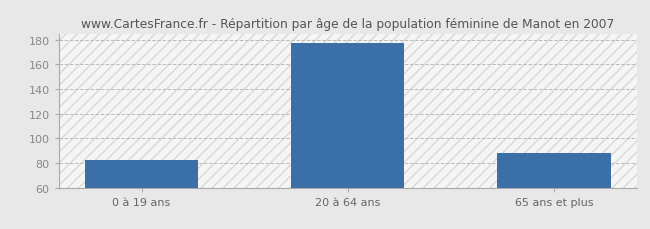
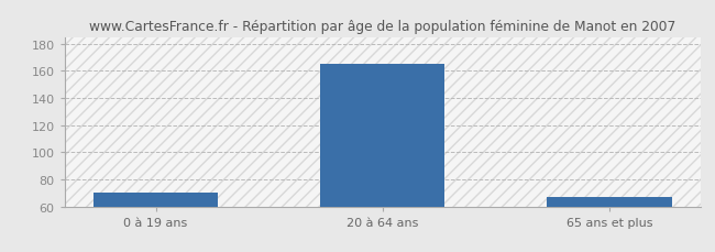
0 à 19 ans: 82 -> 70
20 à 64 ans: 177 -> 165
65 ans et plus: 88 -> 67
